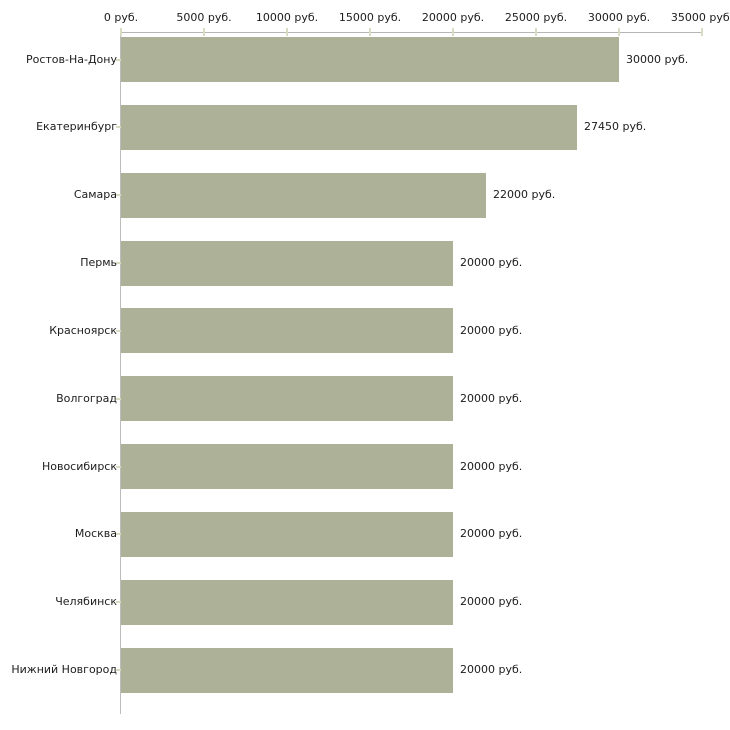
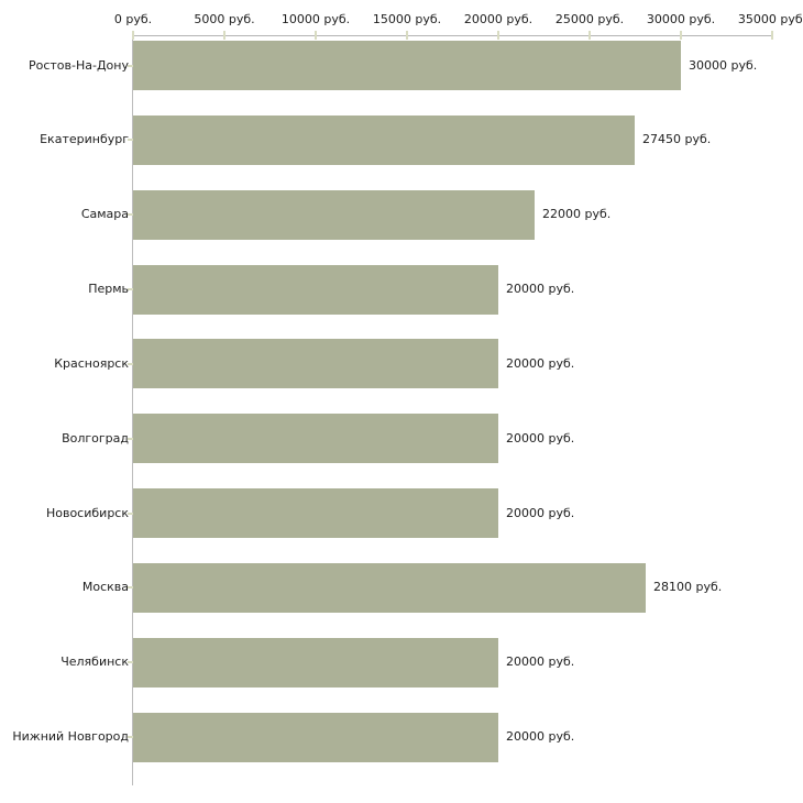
Москва: 20000 -> 28100
